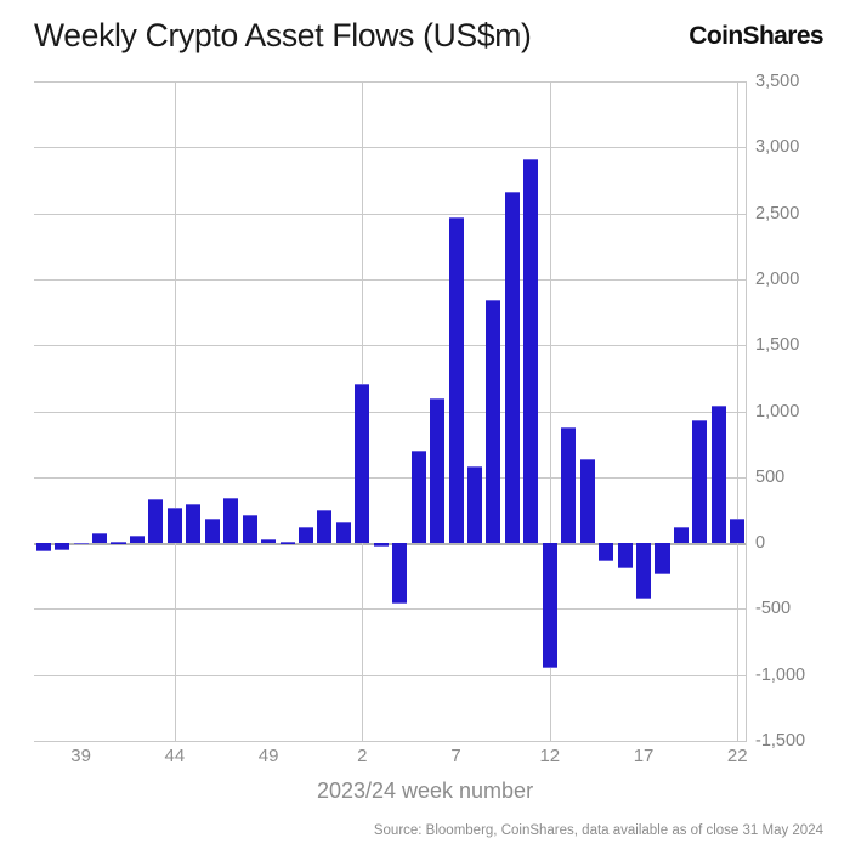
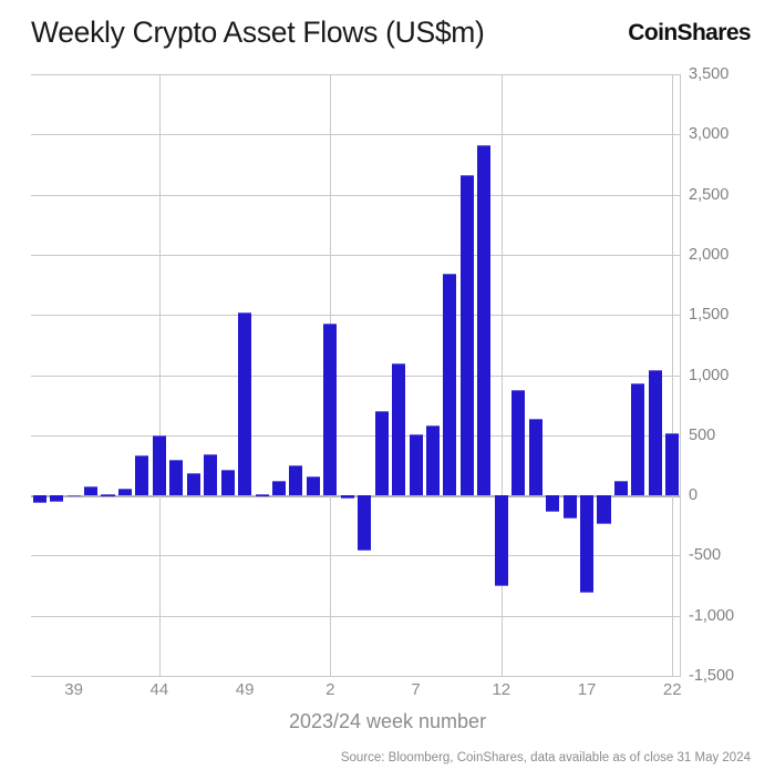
44: 260 -> 500
49: 20 -> 1520
2: 1200 -> 1430
7: 2460 -> 510
12: -940 -> -750
17: -420 -> -810
22: 180 -> 520
